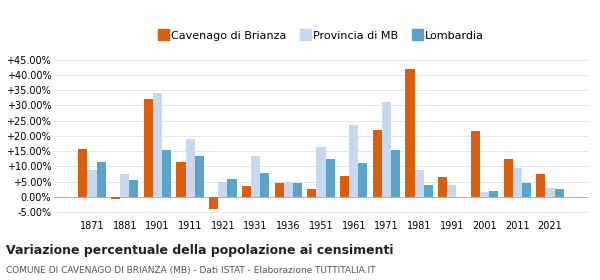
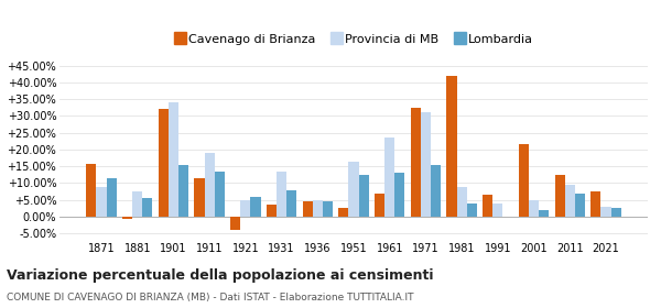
Lombardia/1961: 11.0% -> 13.0%
Cavenago di Brianza/1971: 22.0% -> 32.5%
Provincia di MB/2001: 1.5% -> 5.0%
Lombardia/2011: 4.5% -> 7.0%
